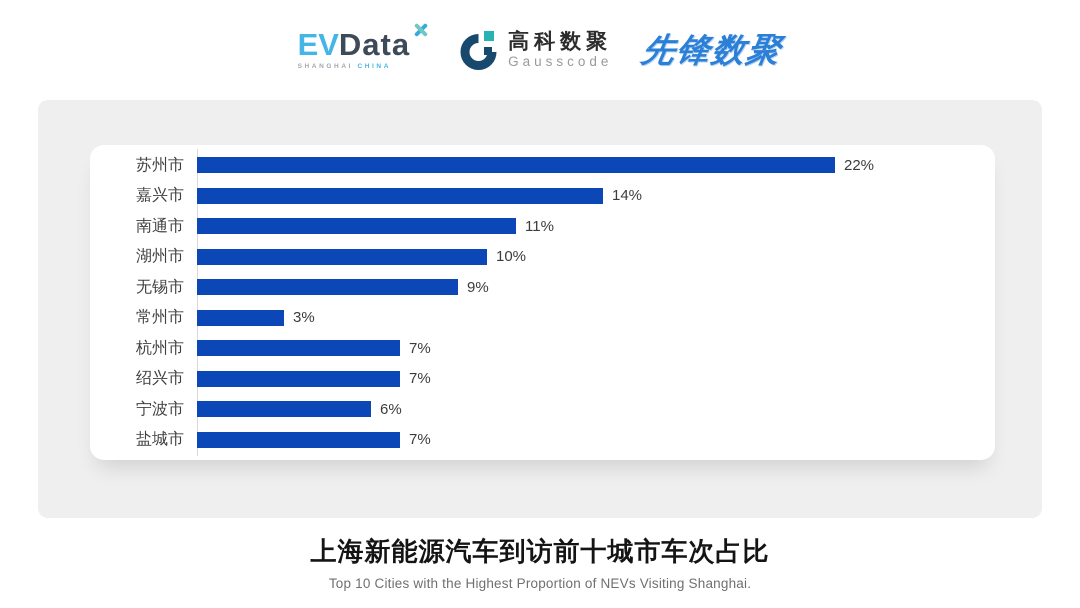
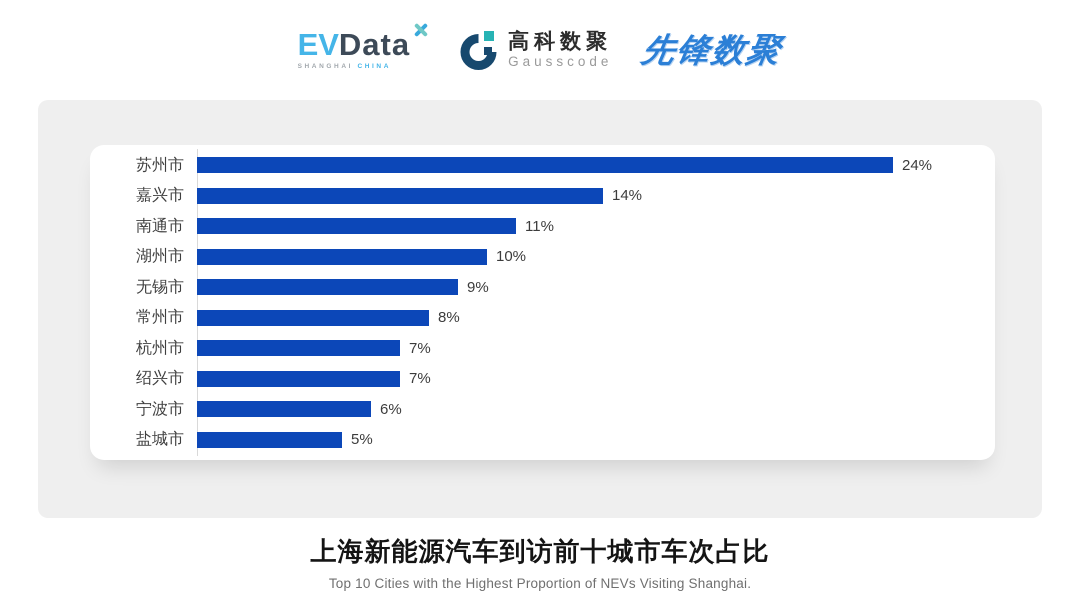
苏州市: 22% -> 24%
常州市: 3% -> 8%
盐城市: 7% -> 5%
